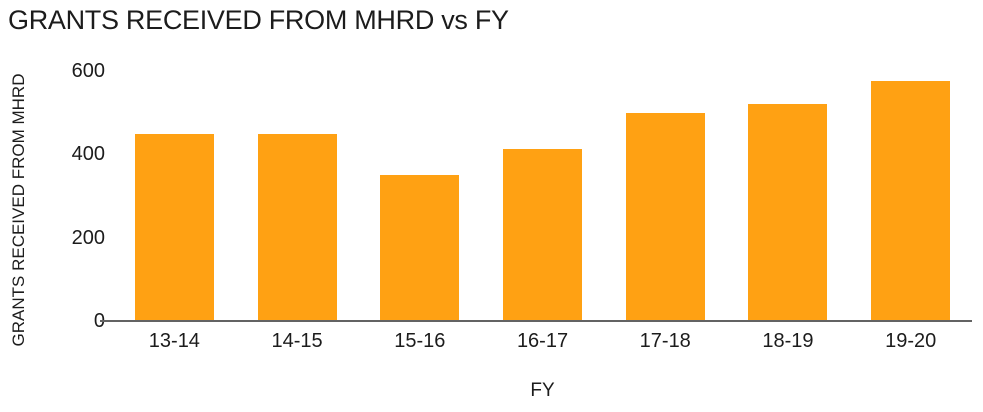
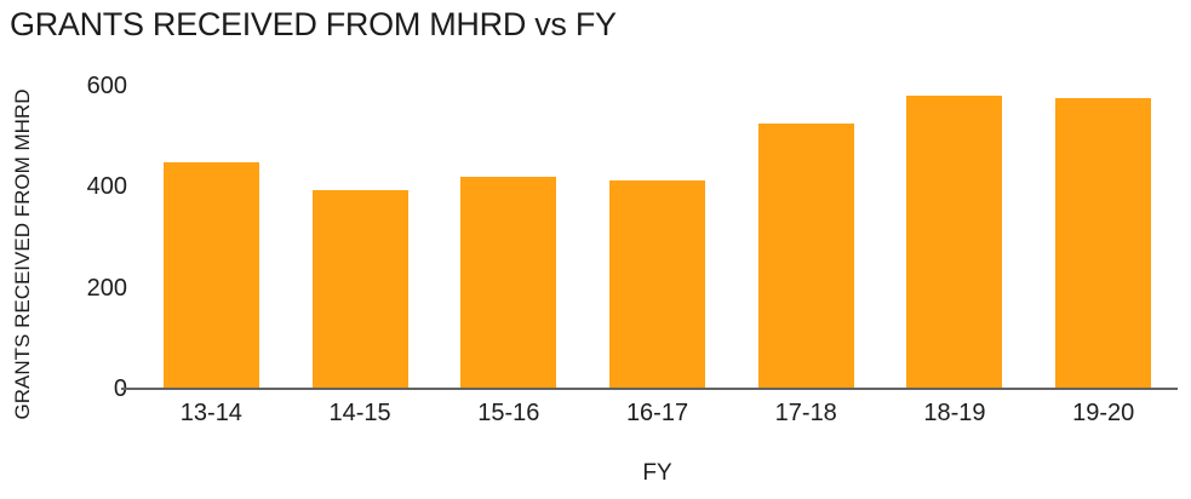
14-15: 450 -> 390
15-16: 350 -> 420
17-18: 500 -> 520
18-19: 520 -> 580
